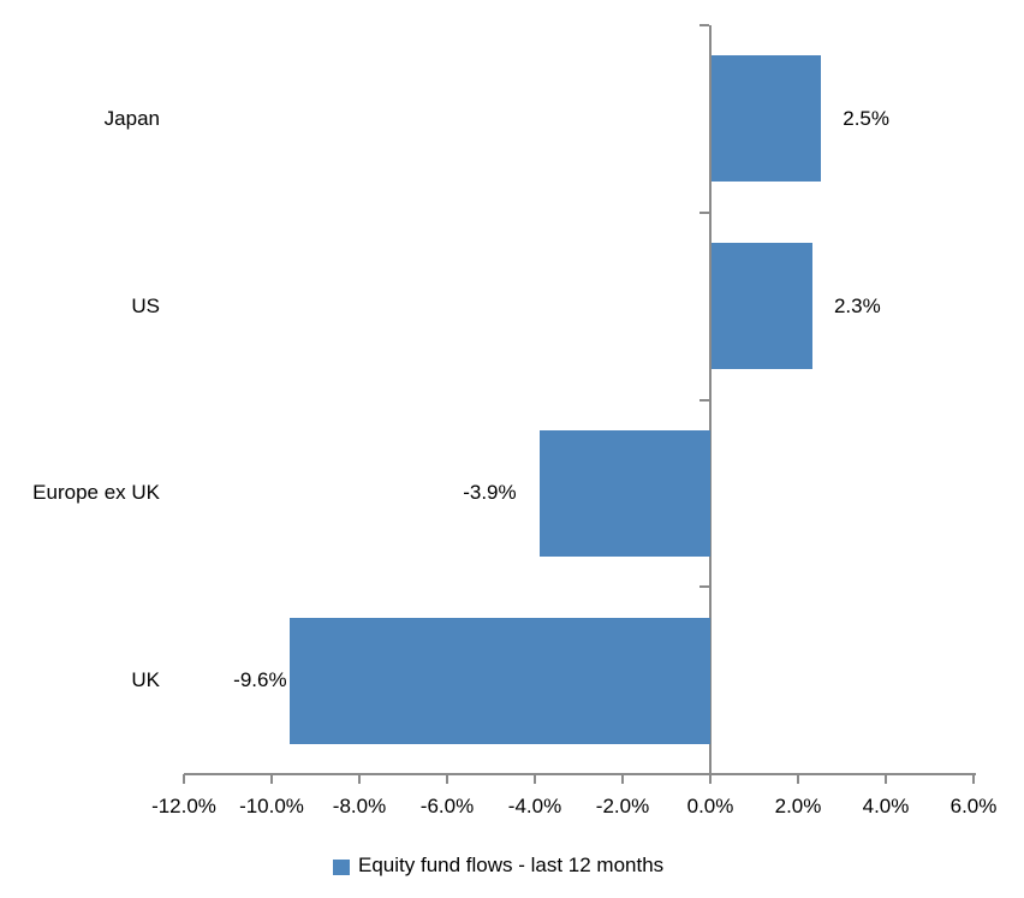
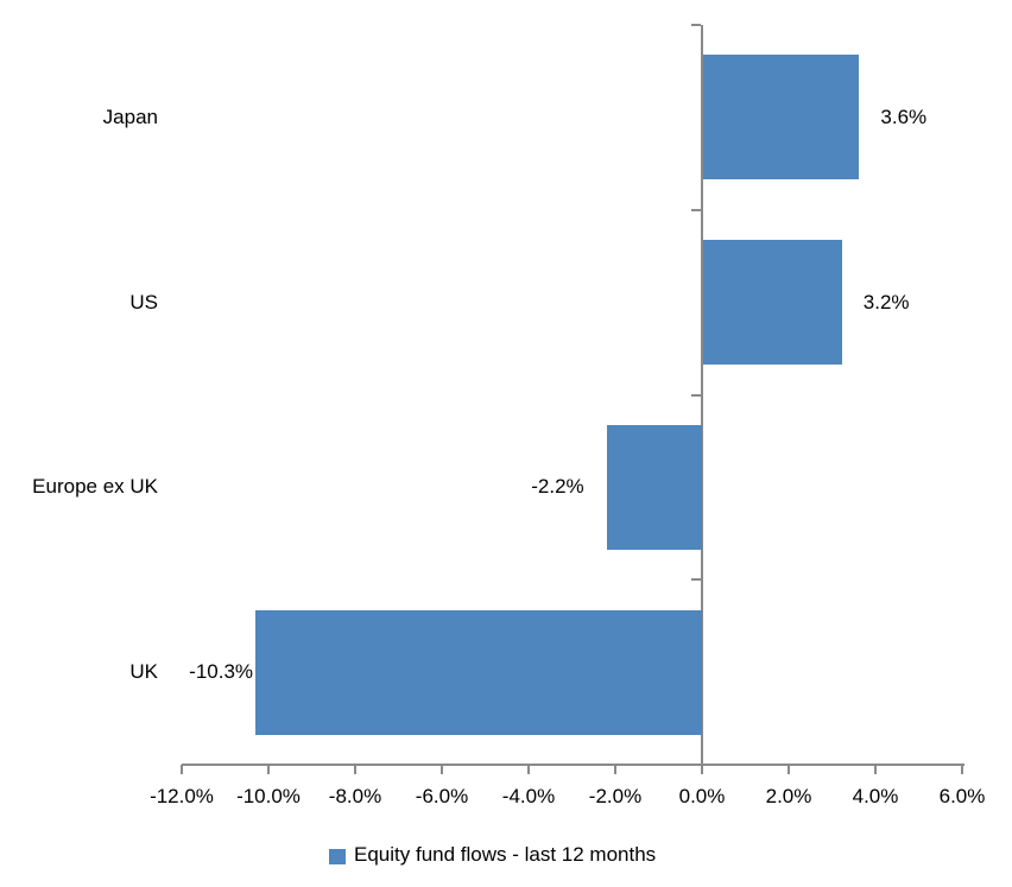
Japan: 2.5% -> 3.6%
US: 2.3% -> 3.2%
Europe ex UK: -3.9% -> -2.2%
UK: -9.6% -> -10.3%
